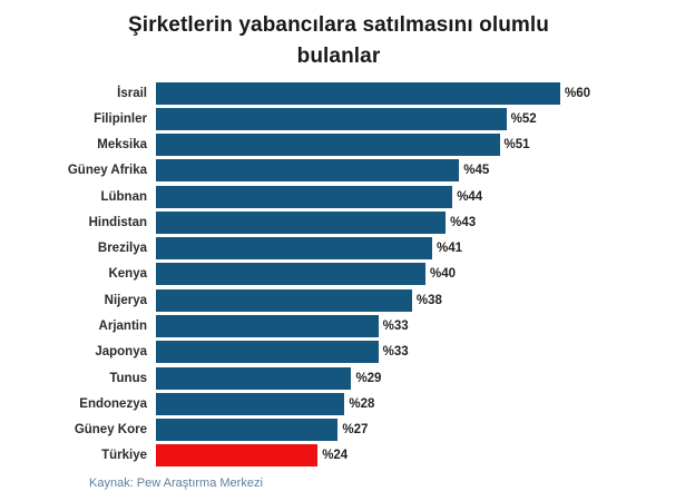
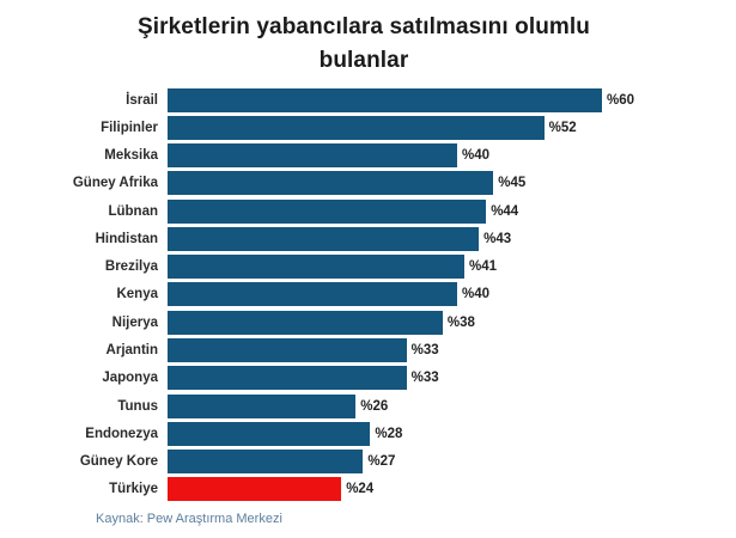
Meksika: 51 -> 40
Tunus: 29 -> 26
